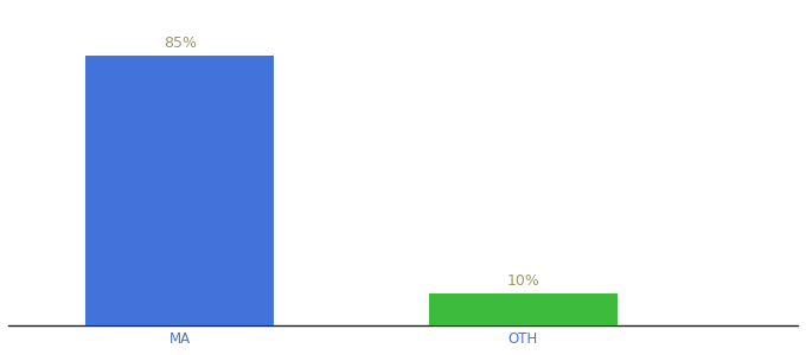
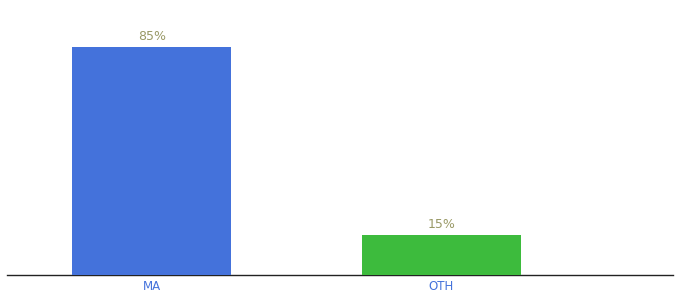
OTH: 10% -> 15%
